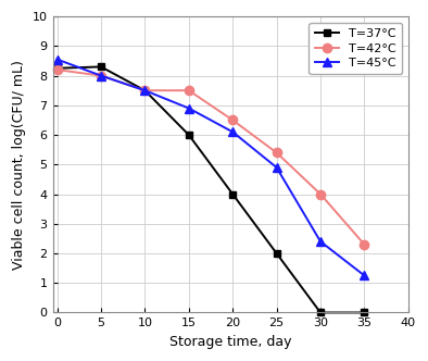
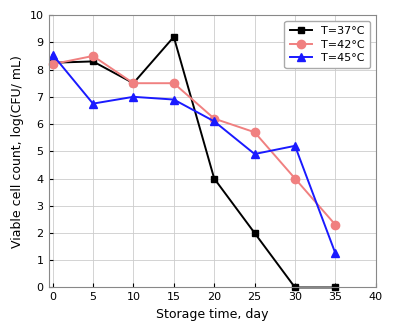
T=42°C/5: 8.0 -> 8.5
T=45°C/5: 8.00 -> 6.75
T=45°C/10: 7.50 -> 7.00
T=37°C/15: 6.00 -> 9.20
T=42°C/20: 6.5 -> 6.2
T=42°C/25: 5.4 -> 5.7
T=45°C/30: 2.40 -> 5.20
